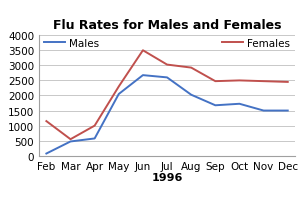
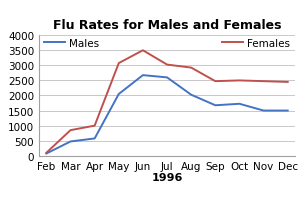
Females/Feb: 1150 -> 100
Females/Mar: 550 -> 850
Females/May: 2300 -> 3080
